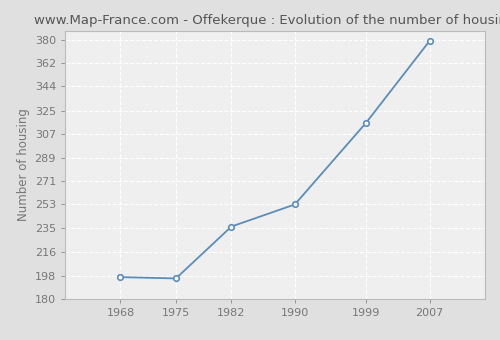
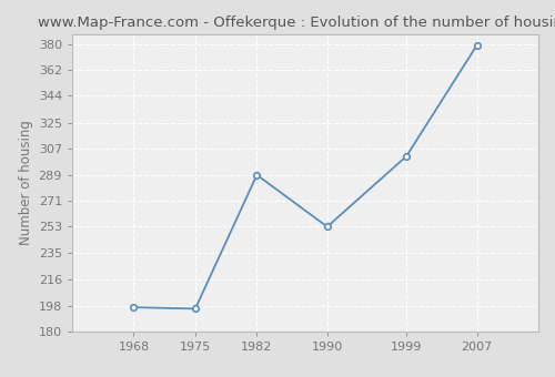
1982: 236 -> 289
1999: 316 -> 302
